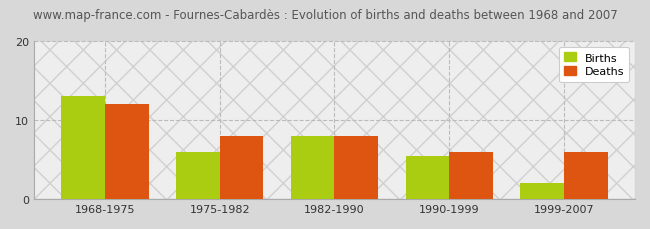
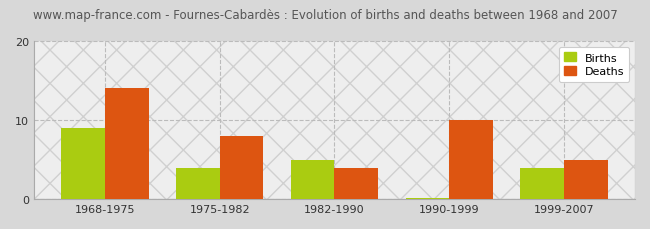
Births/1968-1975: 13.0 -> 9.0
Deaths/1968-1975: 12 -> 14
Births/1975-1982: 6.0 -> 4.0
Births/1982-1990: 8.0 -> 5.0
Deaths/1982-1990: 8 -> 4
Births/1990-1999: 5.4 -> 0.2
Deaths/1990-1999: 6 -> 10
Births/1999-2007: 2.0 -> 4.0
Deaths/1999-2007: 6 -> 5
